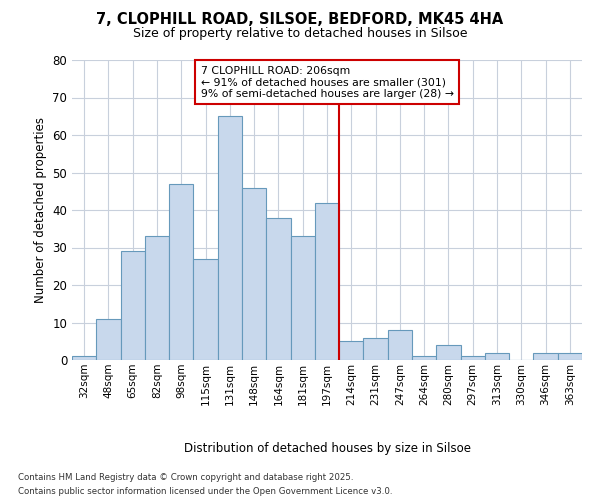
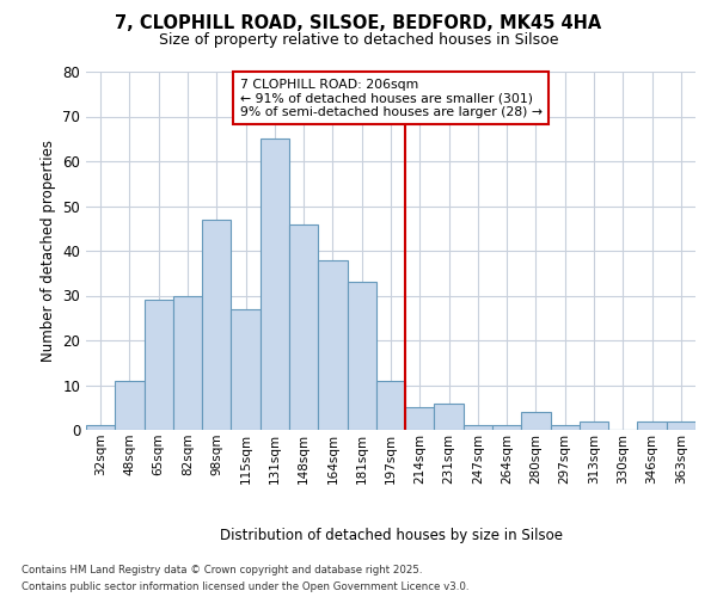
82sqm: 33 -> 30
197sqm: 42 -> 11
247sqm: 8 -> 1
